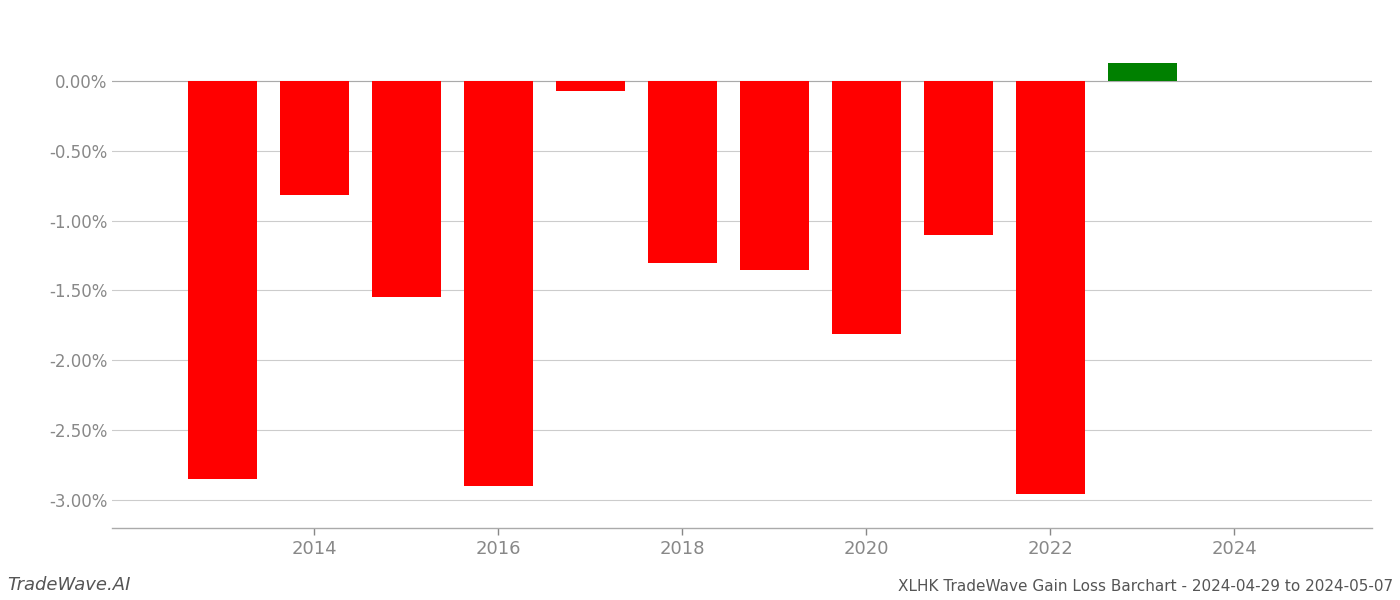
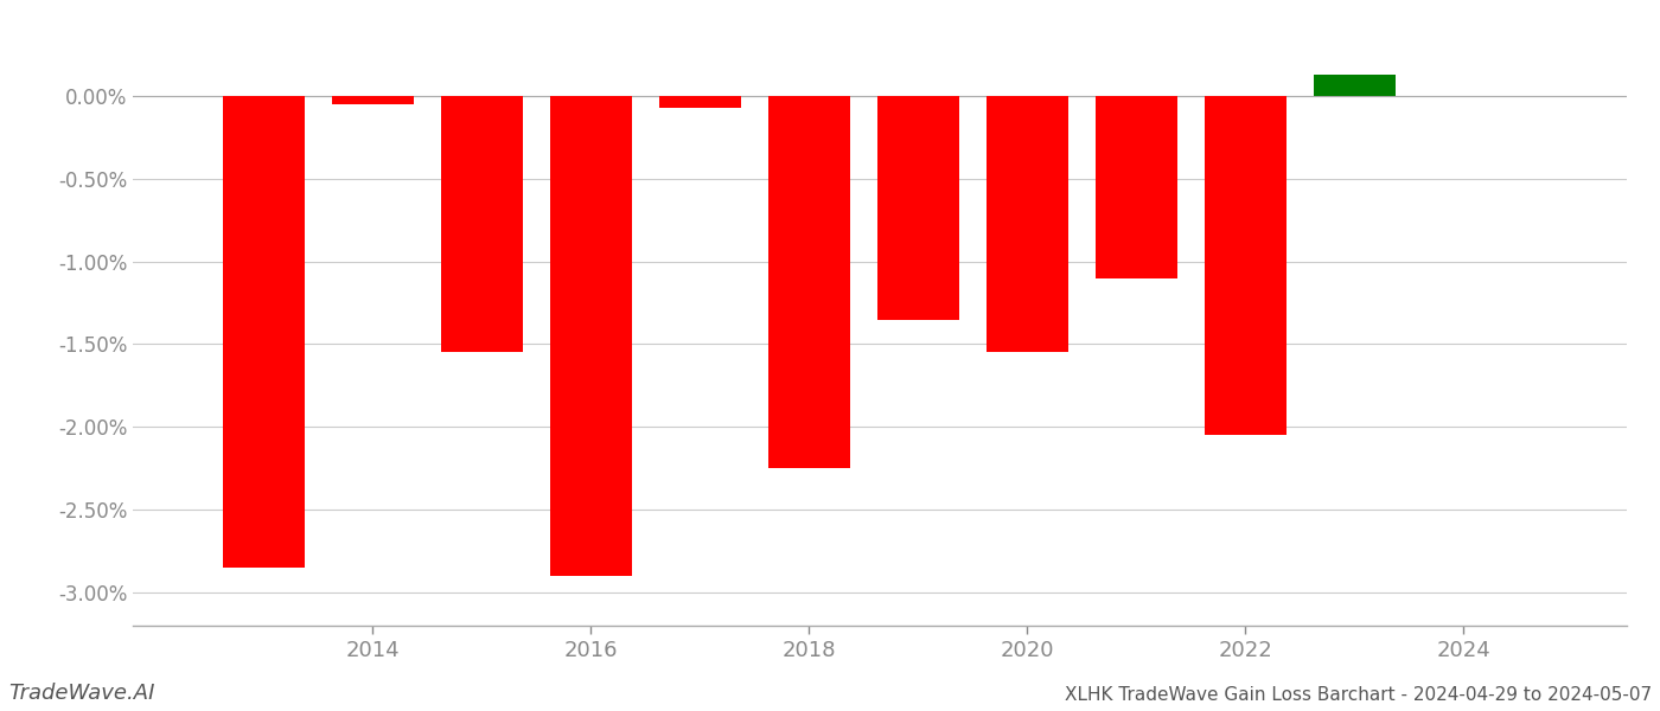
2014: -0.82% -> -0.05%
2018: -1.30% -> -2.25%
2020: -1.81% -> -1.55%
2022: -2.96% -> -2.05%
